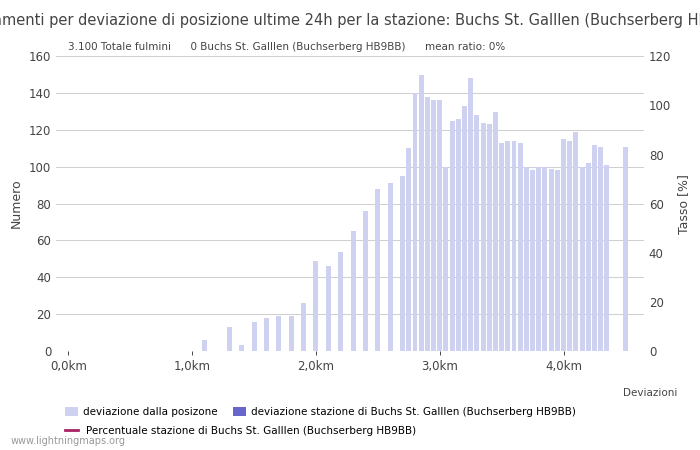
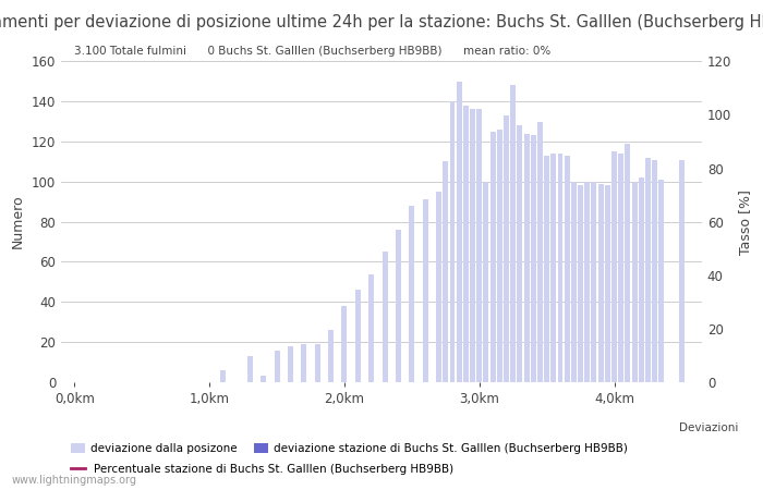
2,0km: 49 -> 38
